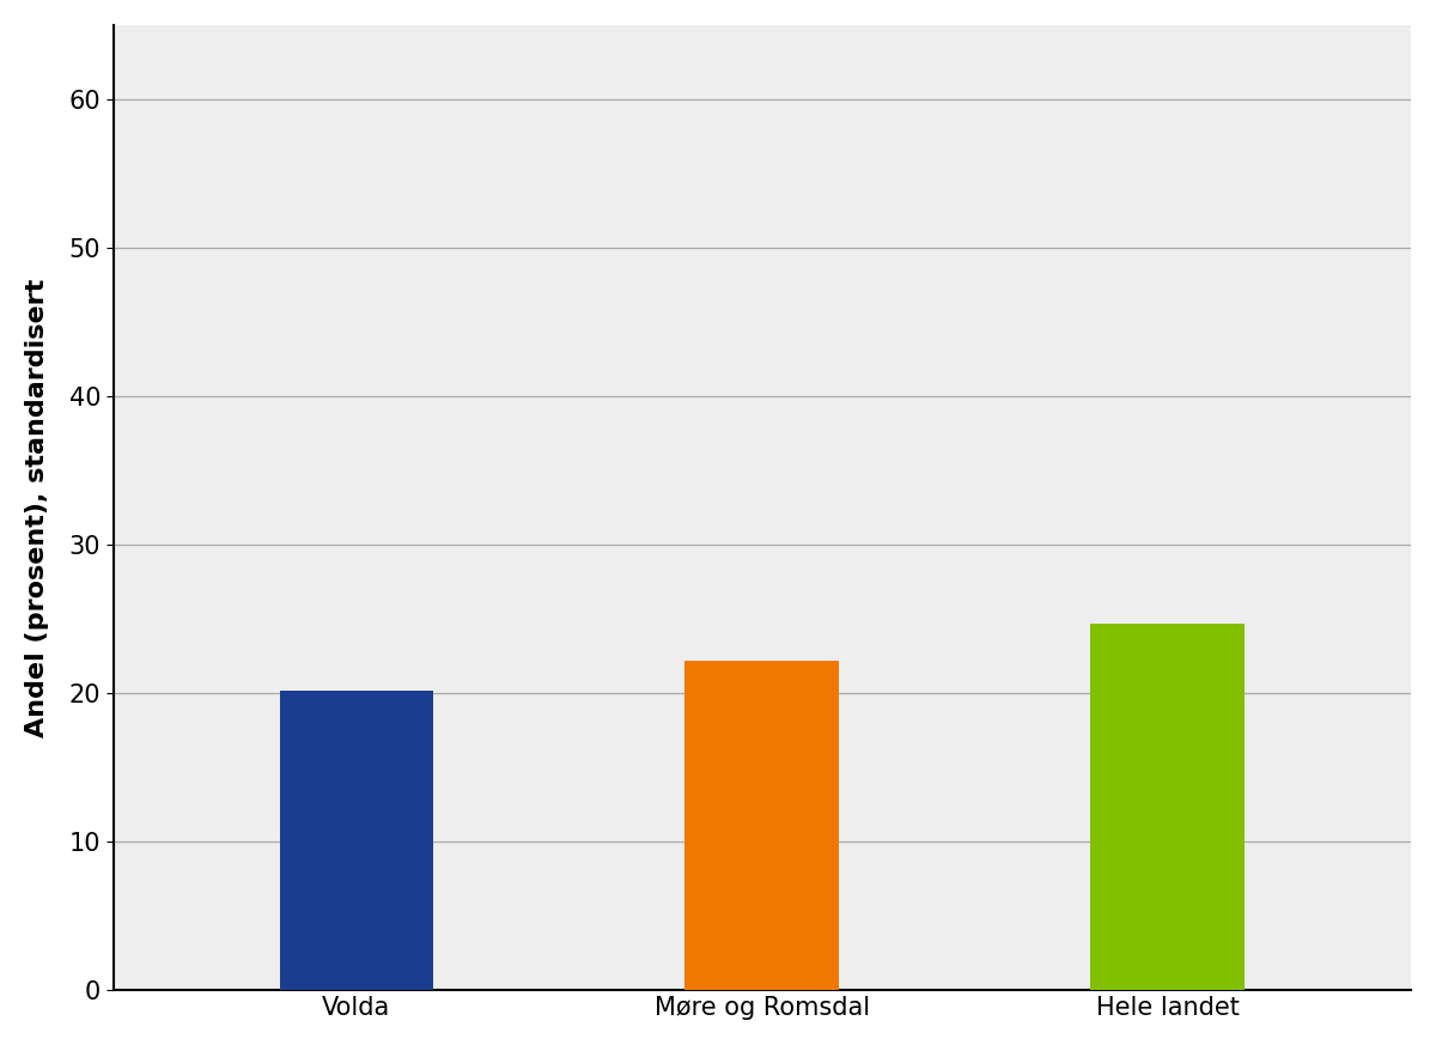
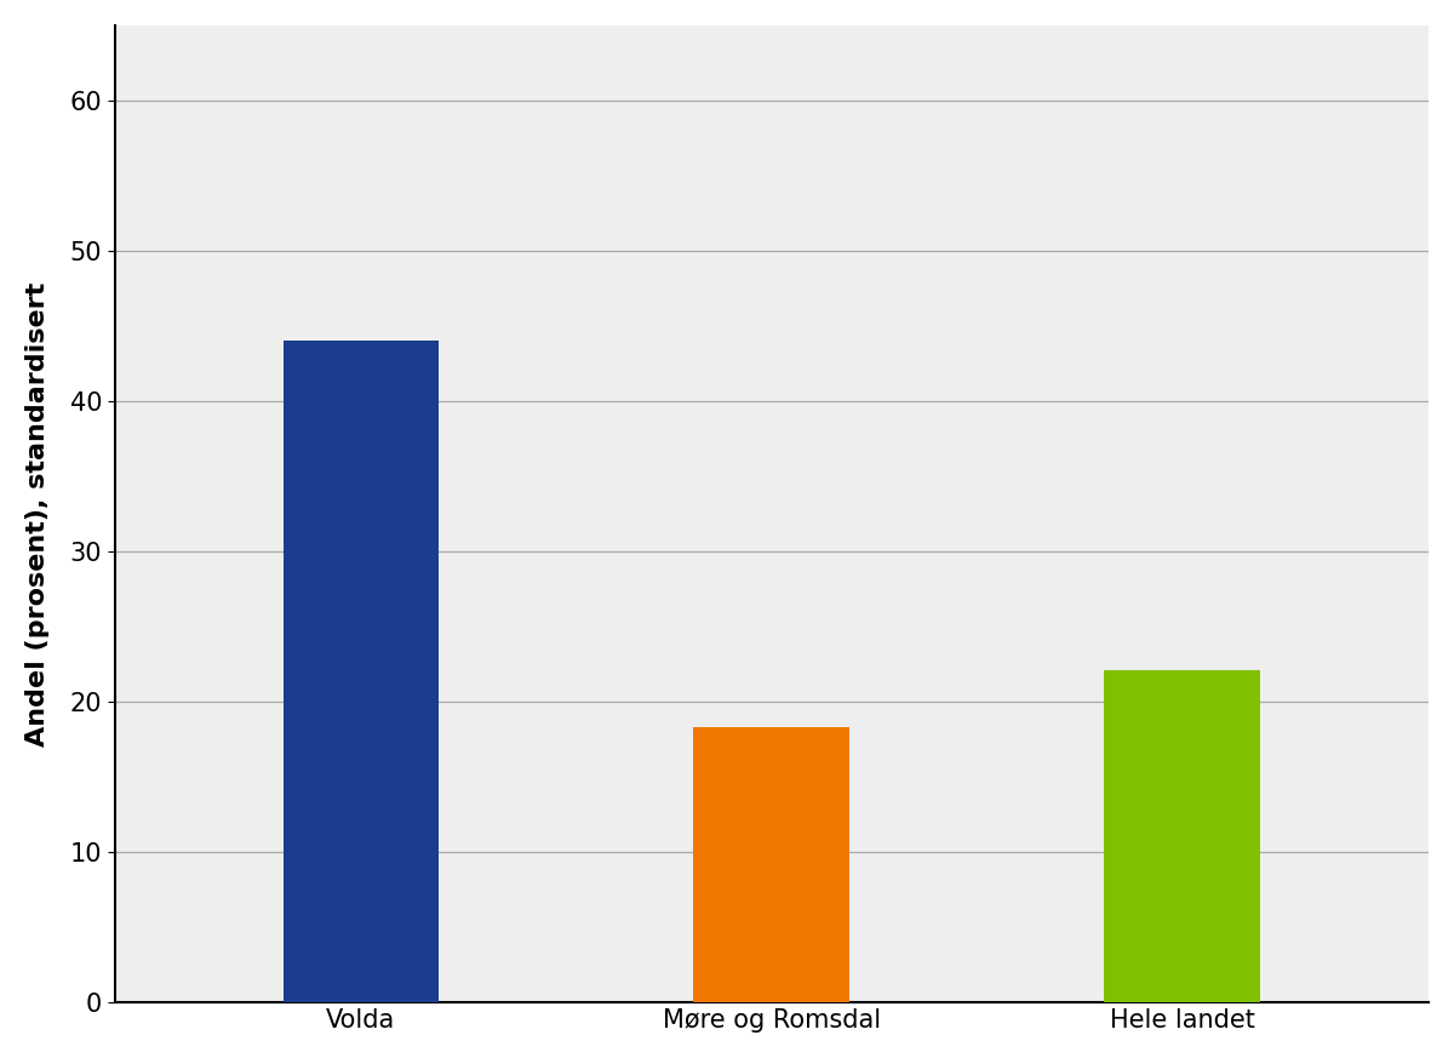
Volda: 20.2 -> 44.0
Møre og Romsdal: 22.2 -> 18.3
Hele landet: 24.7 -> 22.1
